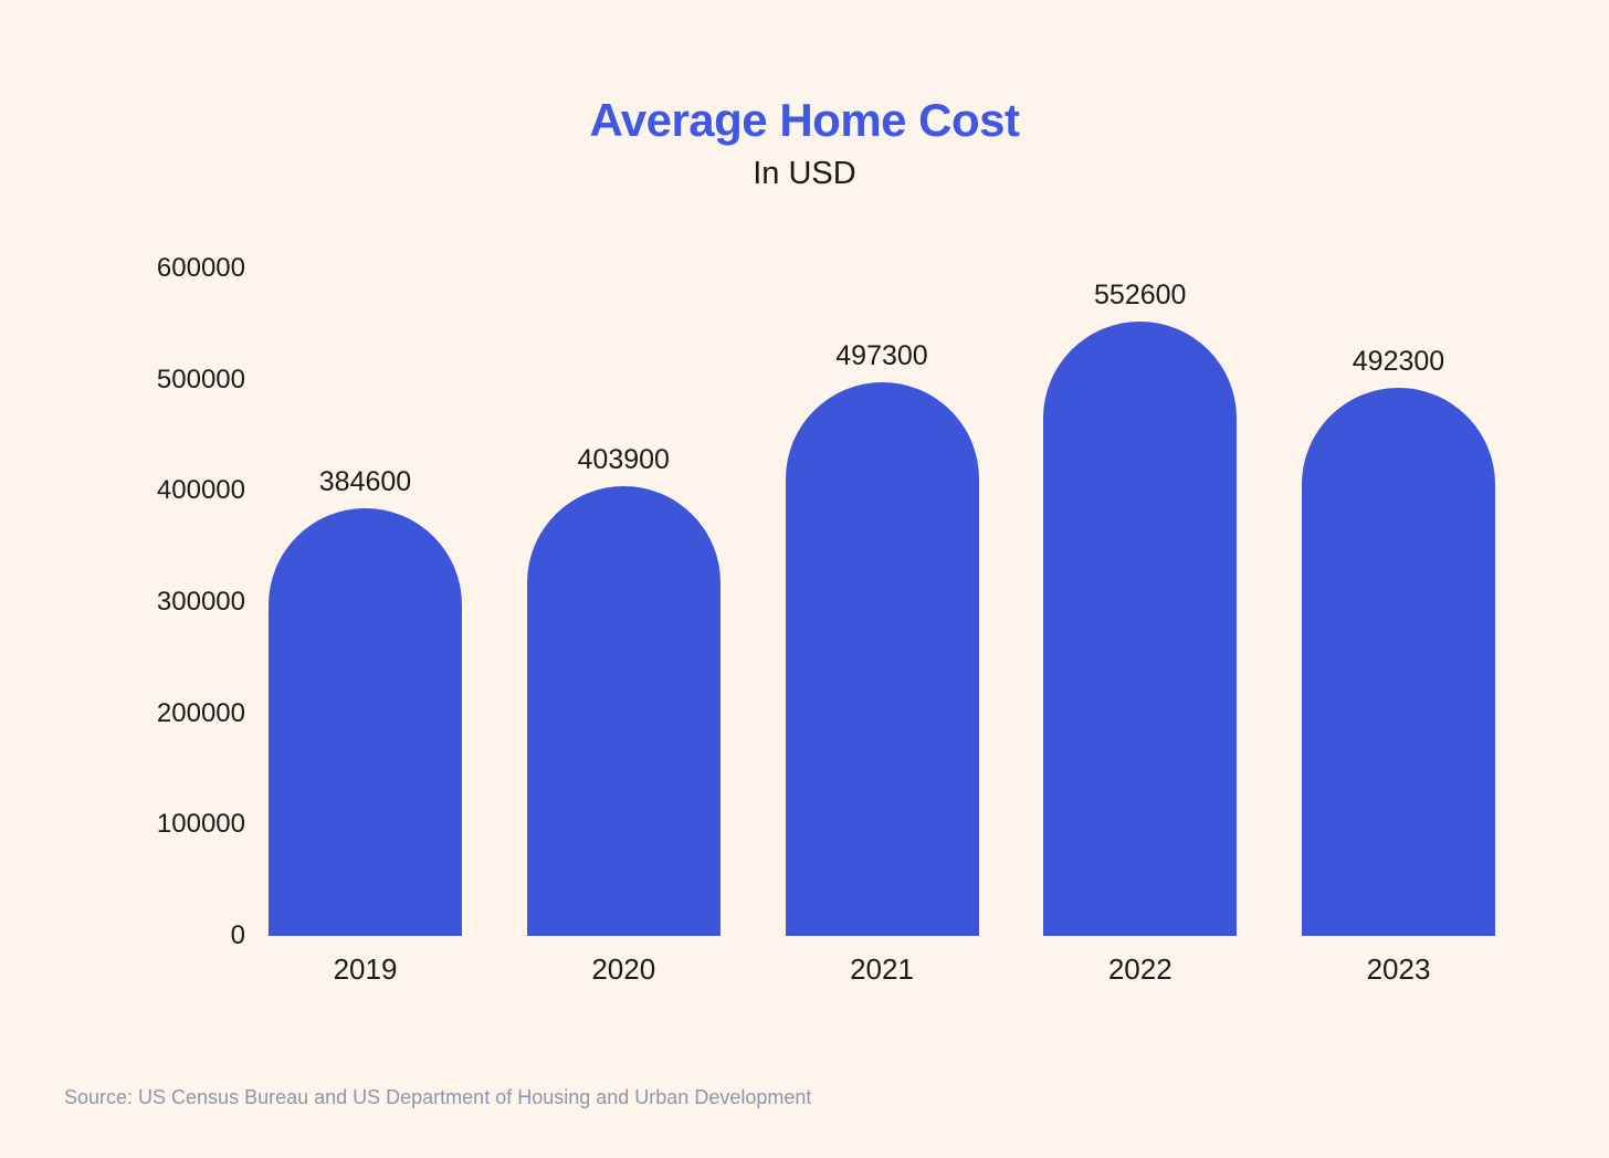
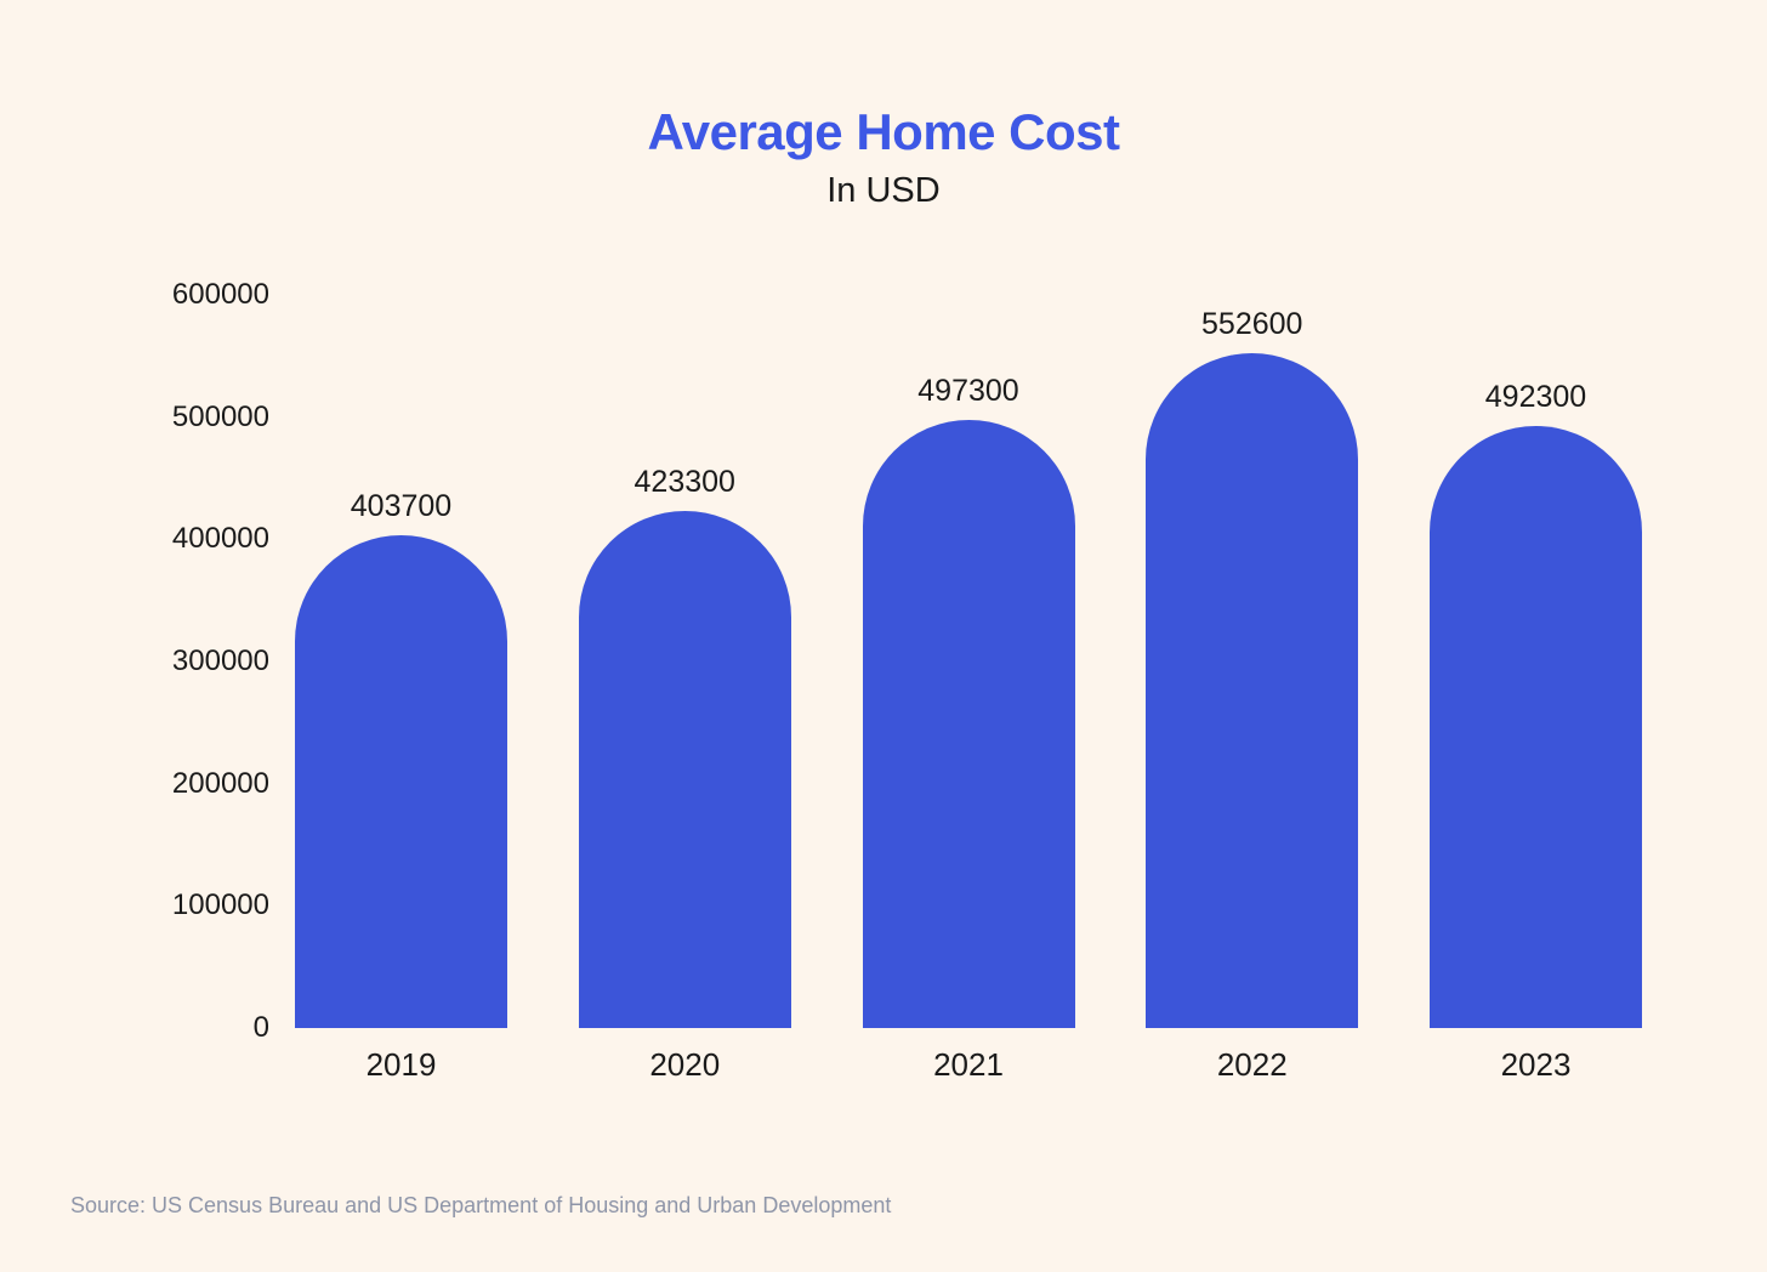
2019: 384600 -> 403700
2020: 403900 -> 423300
